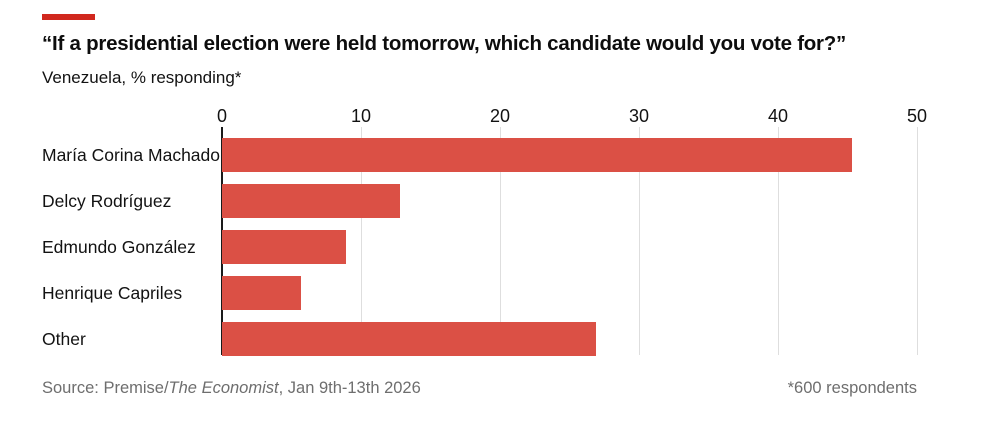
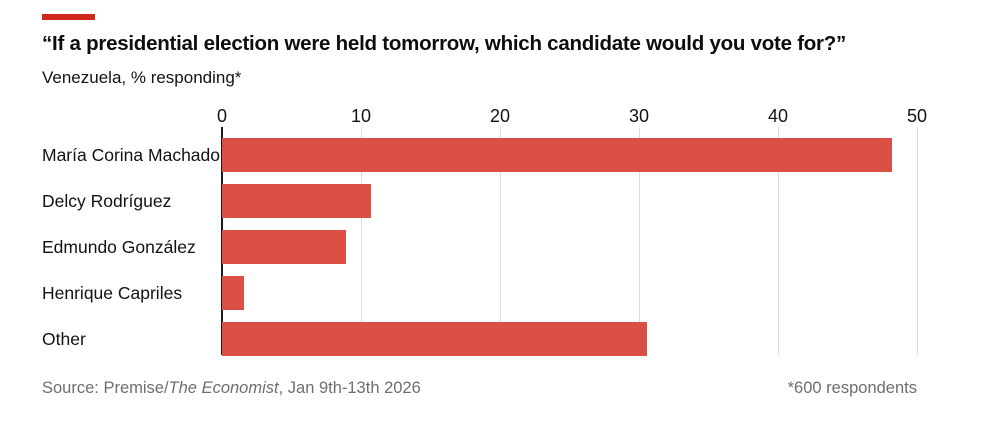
María Corina Machado: 45.3 -> 48.2
Delcy Rodríguez: 12.8 -> 10.7
Henrique Capriles: 5.7 -> 1.6
Other: 26.9 -> 30.6
